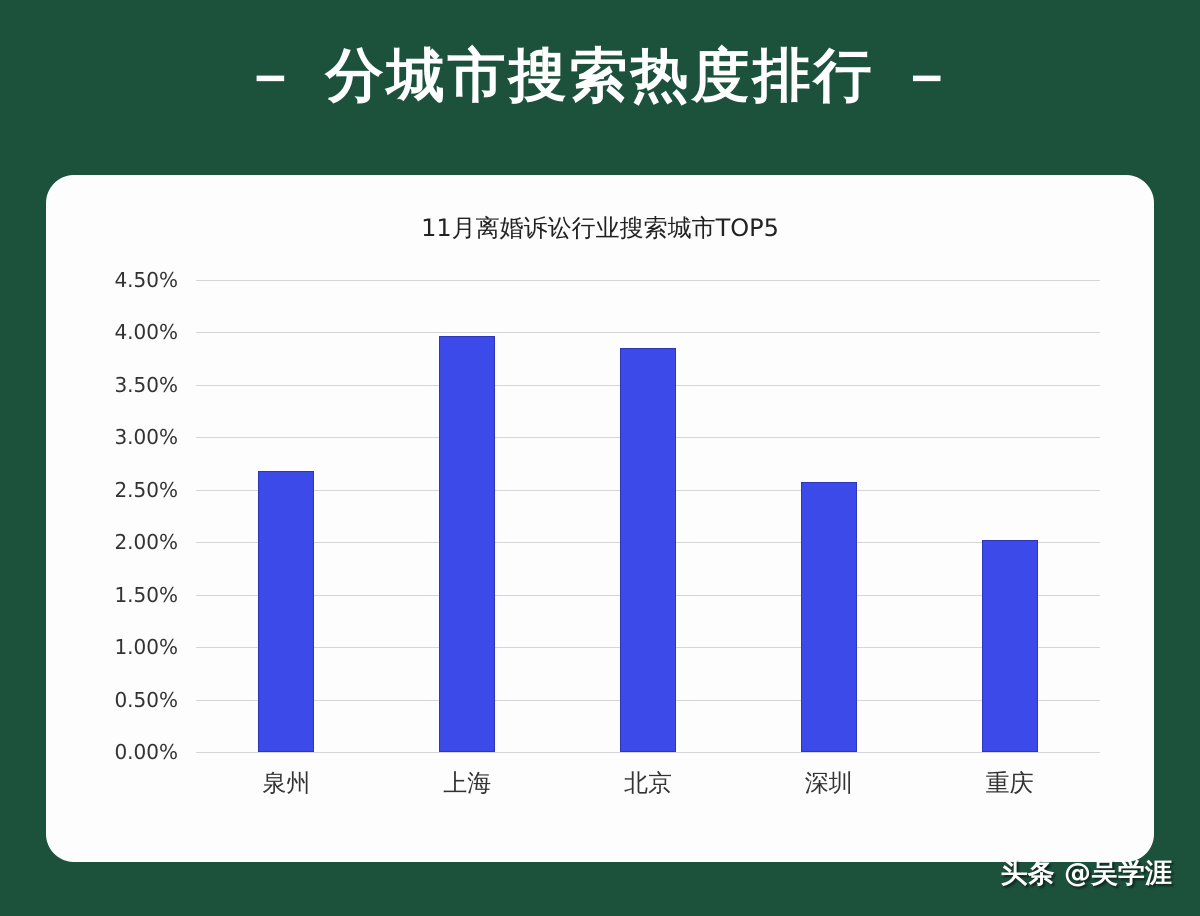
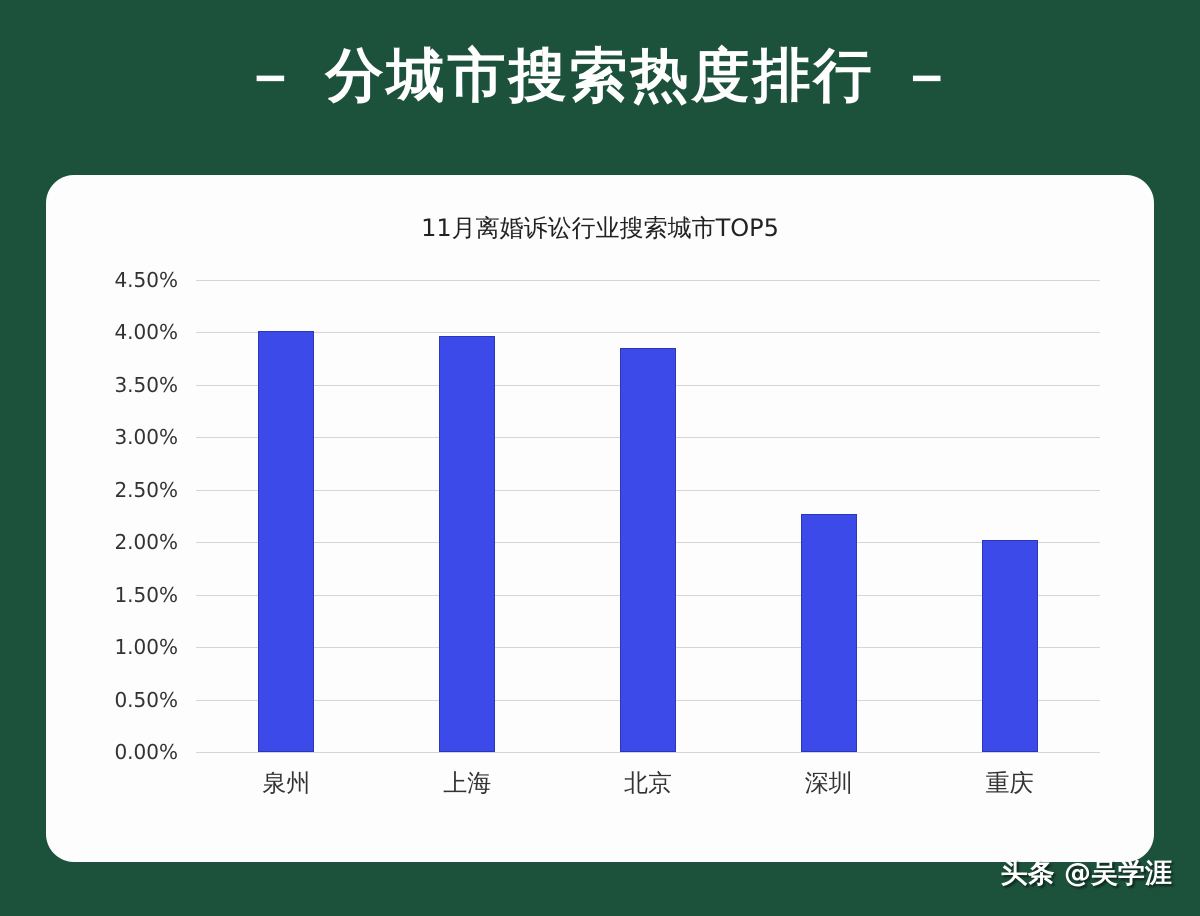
泉州: 2.68% -> 4.01%
深圳: 2.57% -> 2.27%
